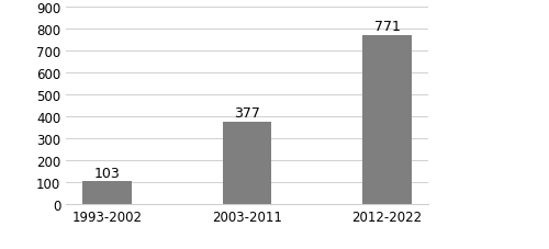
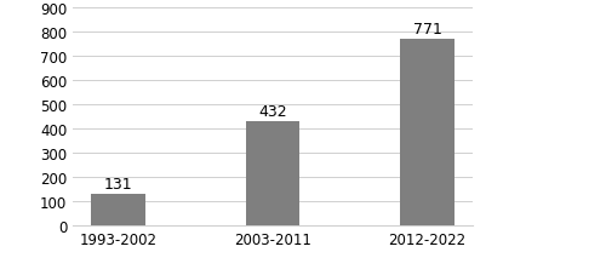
1993-2002: 103 -> 131
2003-2011: 377 -> 432
